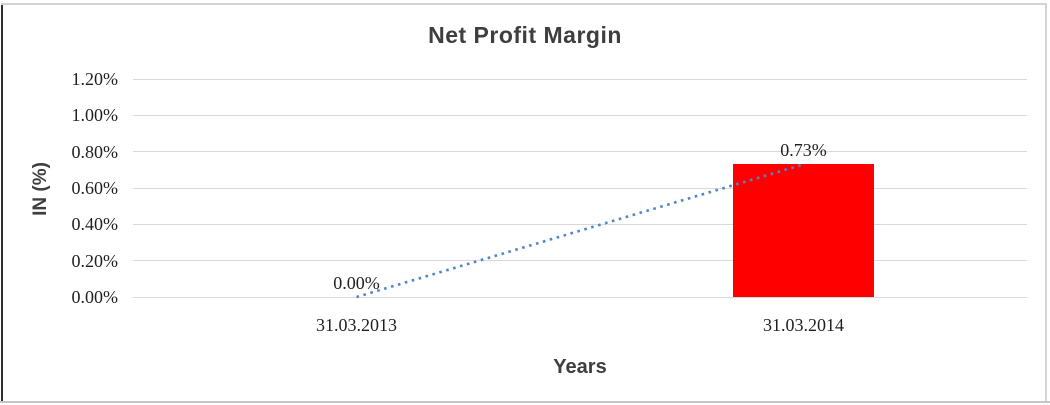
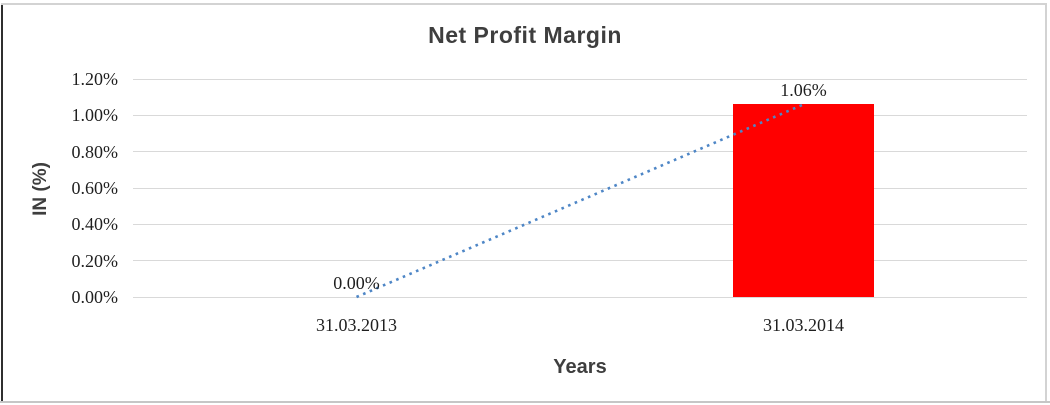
31.03.2014: 0.73% -> 1.06%
